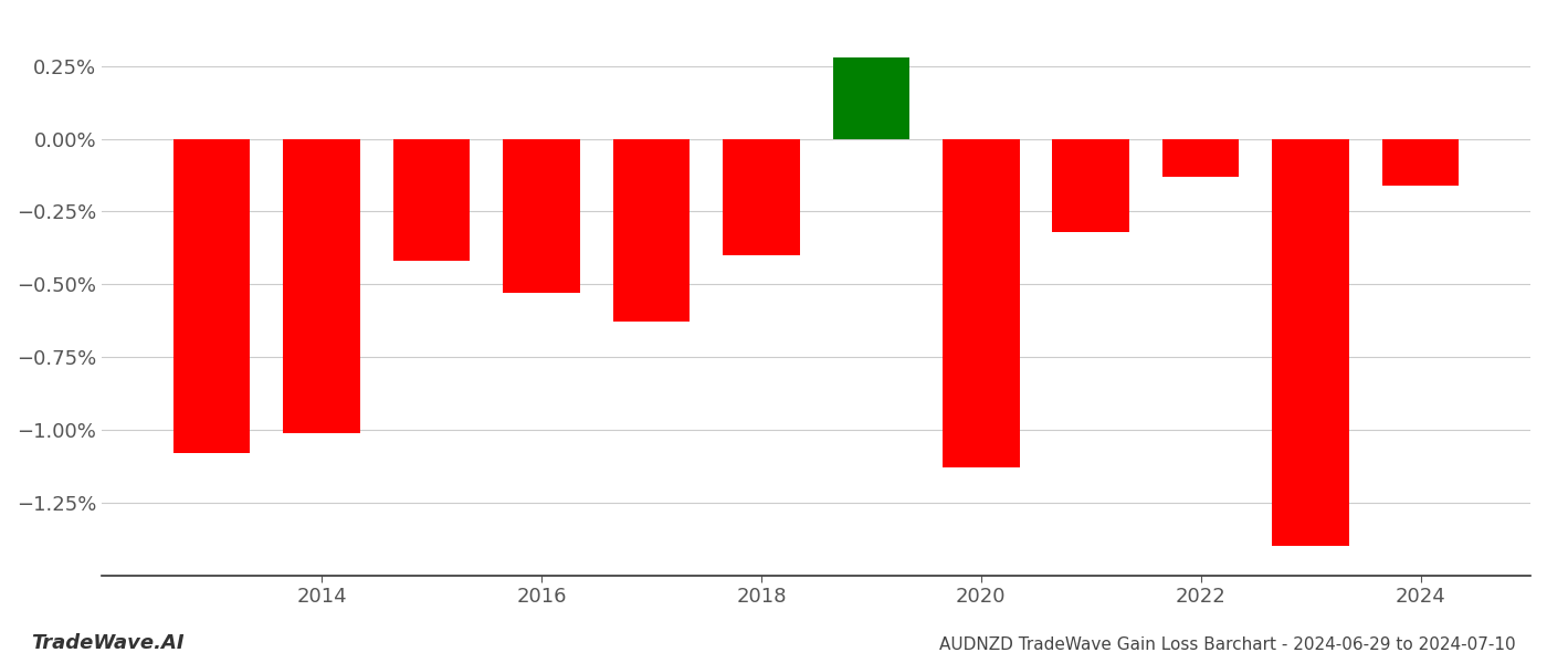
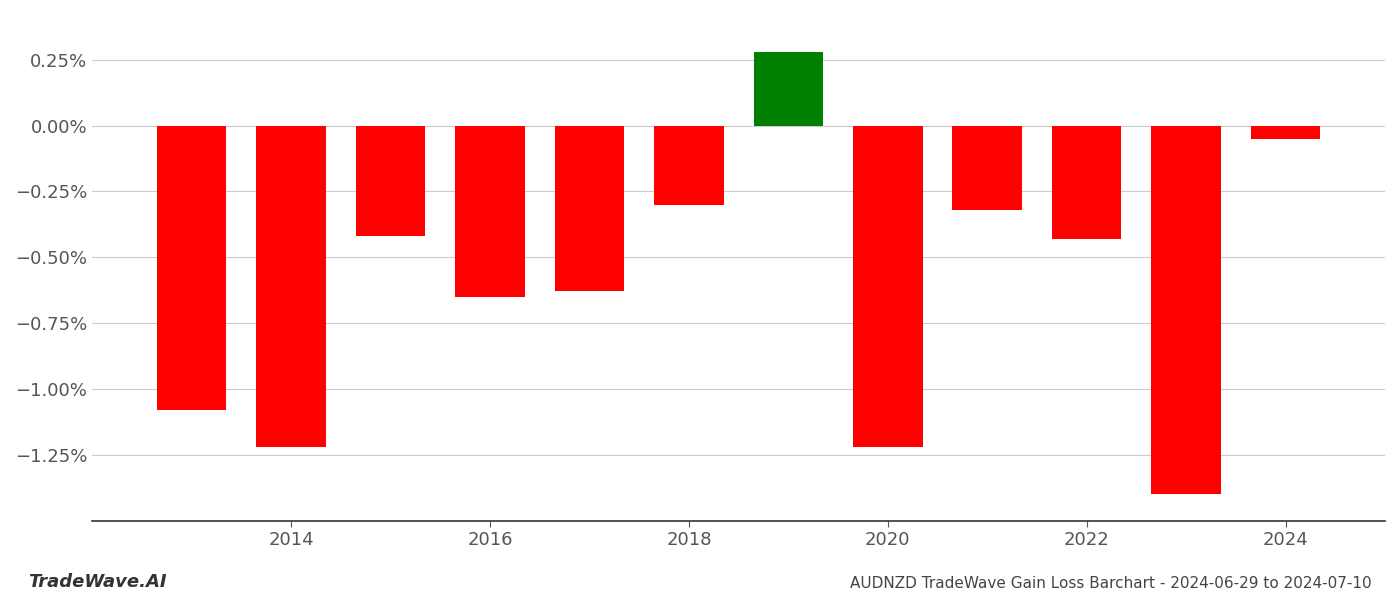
2014: -1.01% -> -1.22%
2016: -0.53% -> -0.65%
2018: -0.40% -> -0.30%
2020: -1.13% -> -1.22%
2022: -0.13% -> -0.43%
2024: -0.16% -> -0.05%
